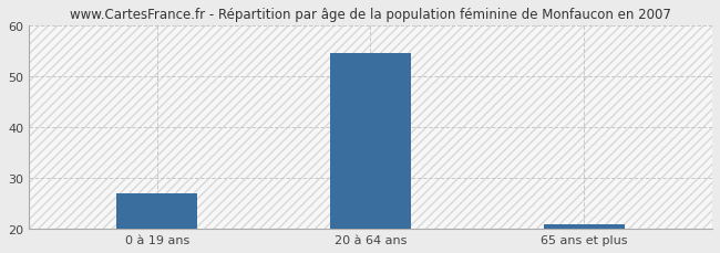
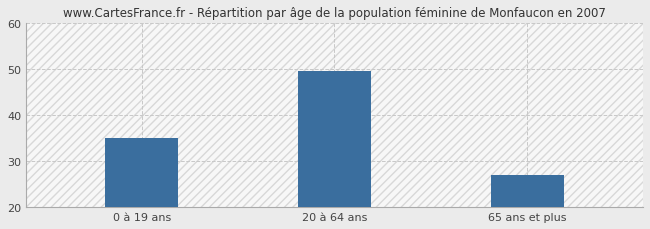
0 à 19 ans: 27.0 -> 35.0
20 à 64 ans: 54.5 -> 49.5
65 ans et plus: 21.0 -> 27.0
